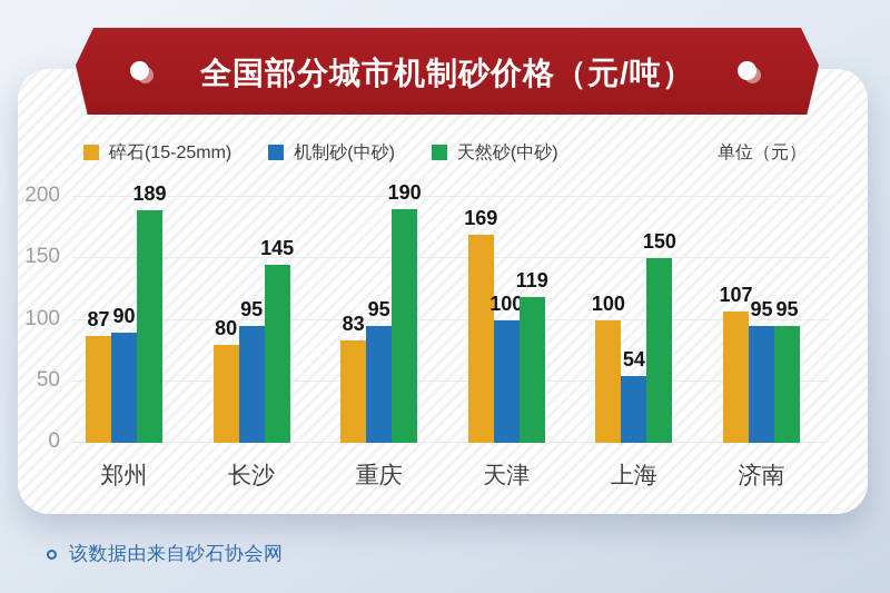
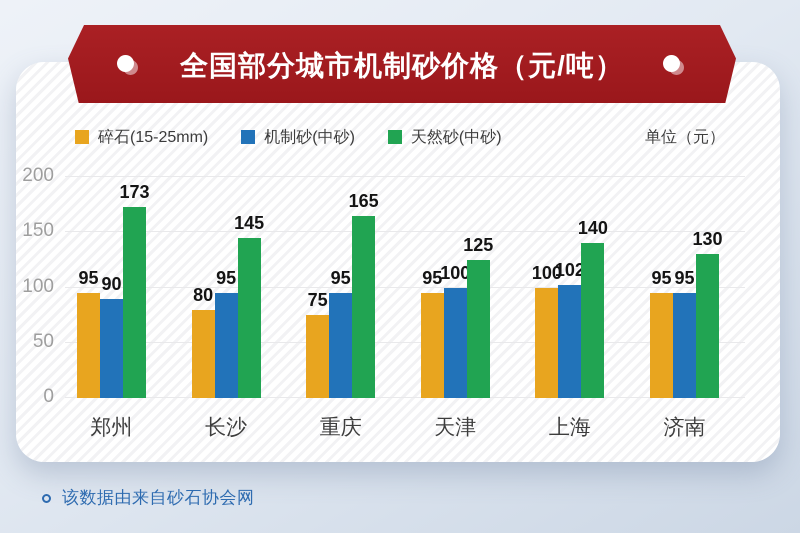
碎石(15-25mm)/郑州: 87 -> 95
天然砂(中砂)/郑州: 189 -> 173
碎石(15-25mm)/重庆: 83 -> 75
天然砂(中砂)/重庆: 190 -> 165
碎石(15-25mm)/天津: 169 -> 95
天然砂(中砂)/天津: 119 -> 125
机制砂(中砂)/上海: 54 -> 102
天然砂(中砂)/上海: 150 -> 140
碎石(15-25mm)/济南: 107 -> 95
天然砂(中砂)/济南: 95 -> 130
